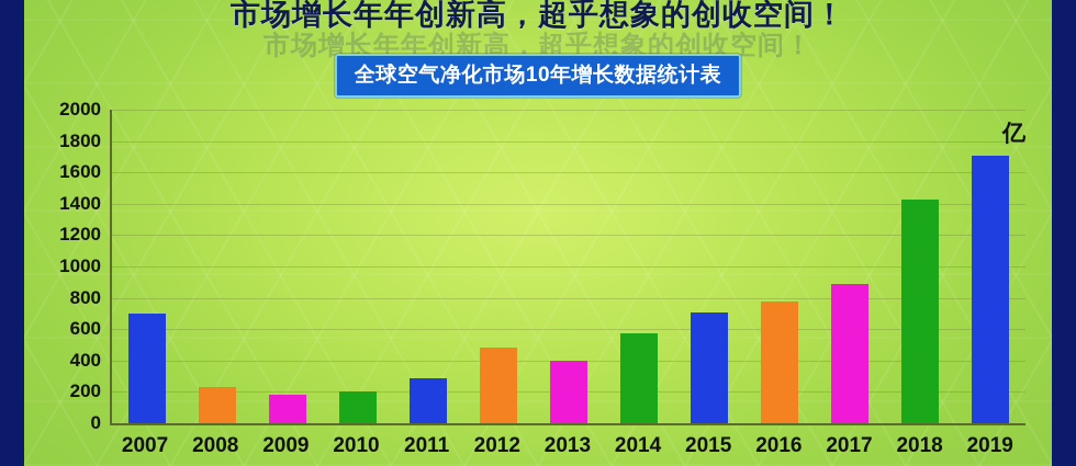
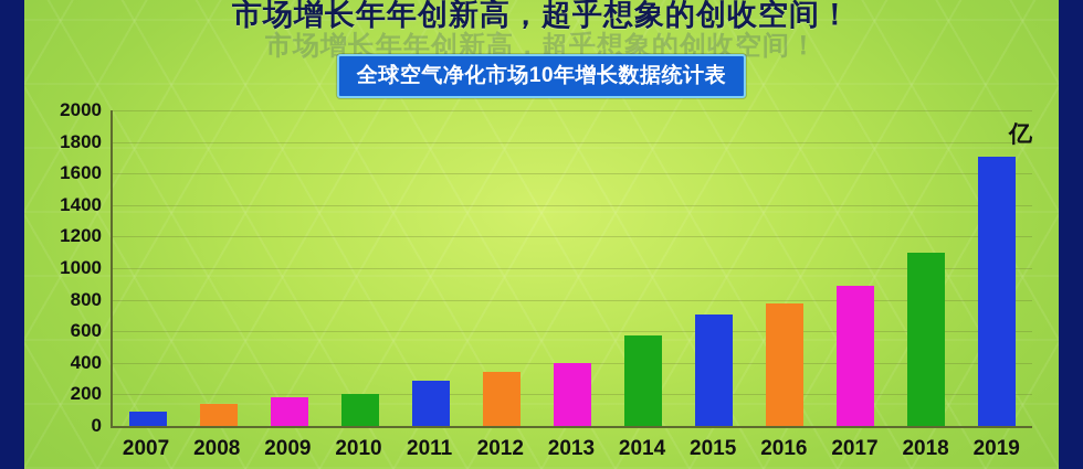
2007: 700 -> 90
2008: 230 -> 140
2012: 480 -> 340
2018: 1430 -> 1100
